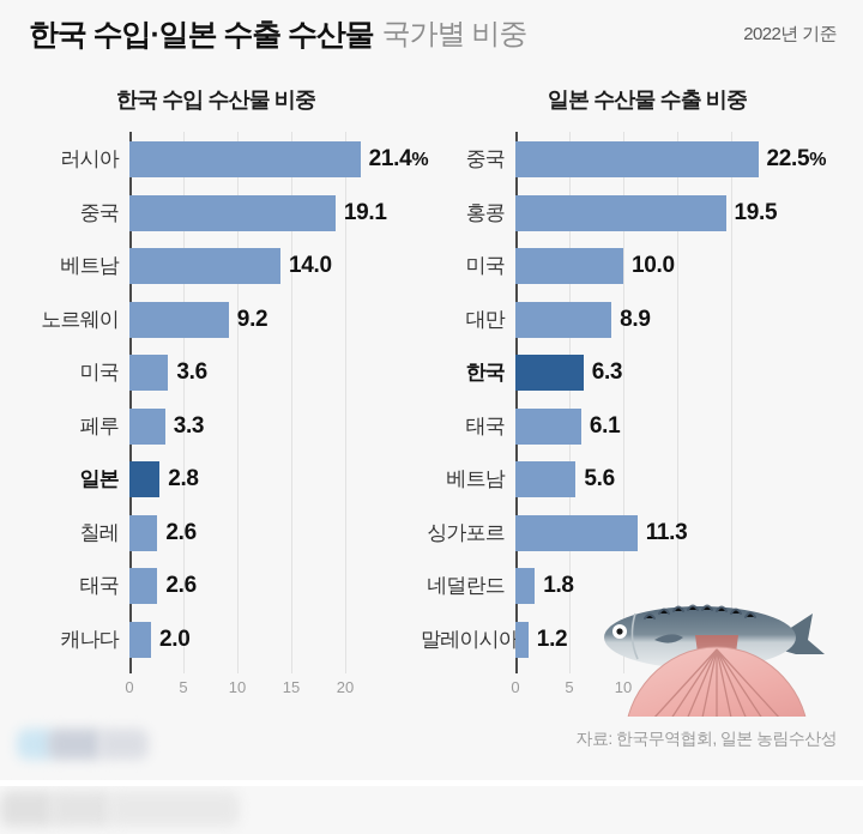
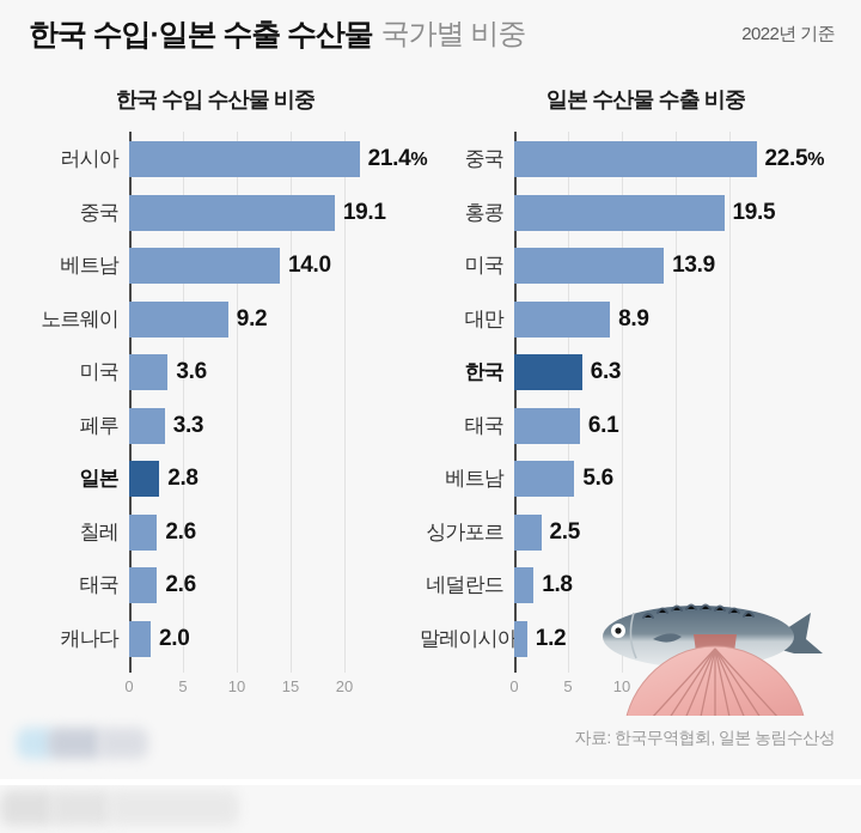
일본 수산물 수출 비중/미국: 10.0 -> 13.9
일본 수산물 수출 비중/싱가포르: 11.3 -> 2.5
